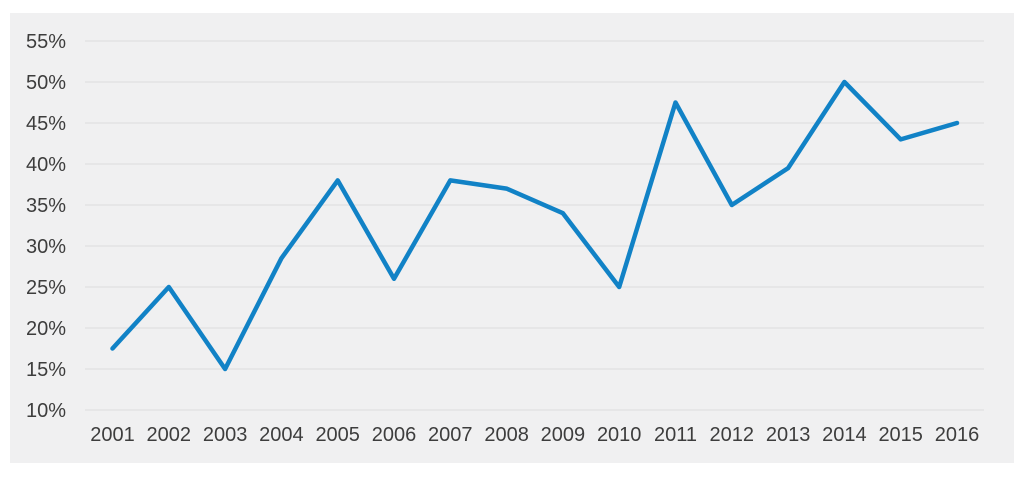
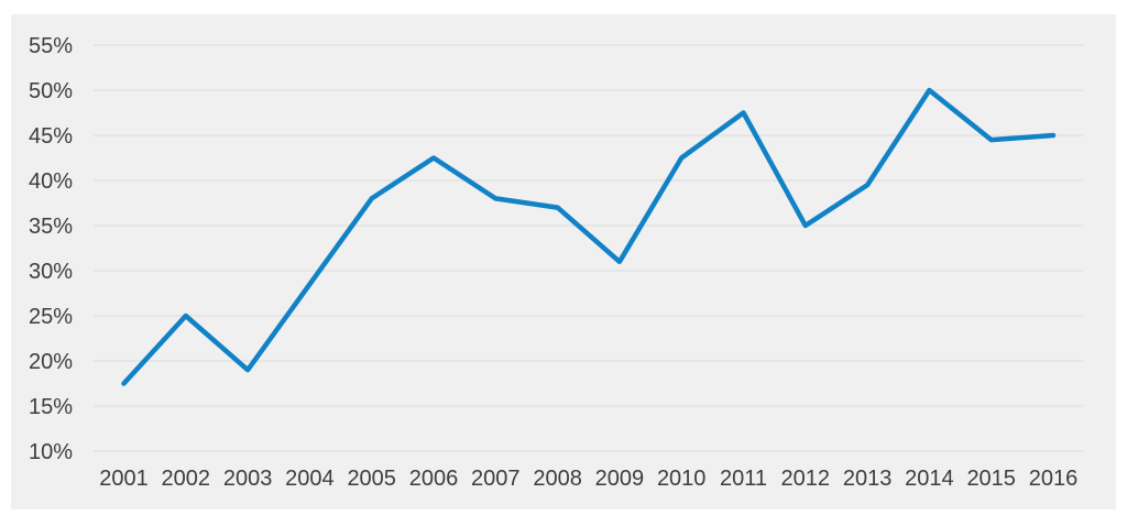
2003: 15% -> 19%
2006: 26% -> 42%
2009: 34% -> 31%
2010: 25% -> 42%
2015: 43% -> 44%
